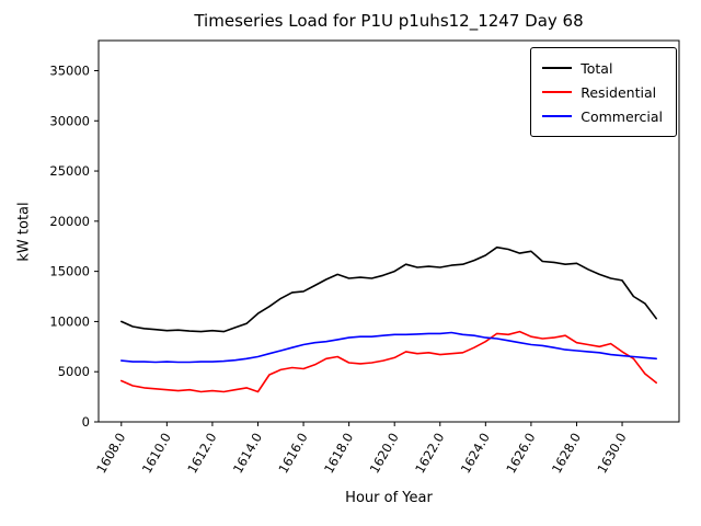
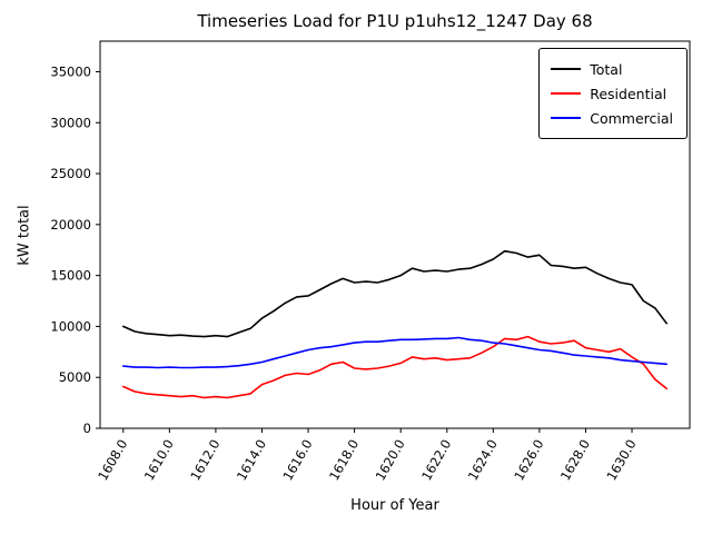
Residential/1614.0: 3000 -> 4000
